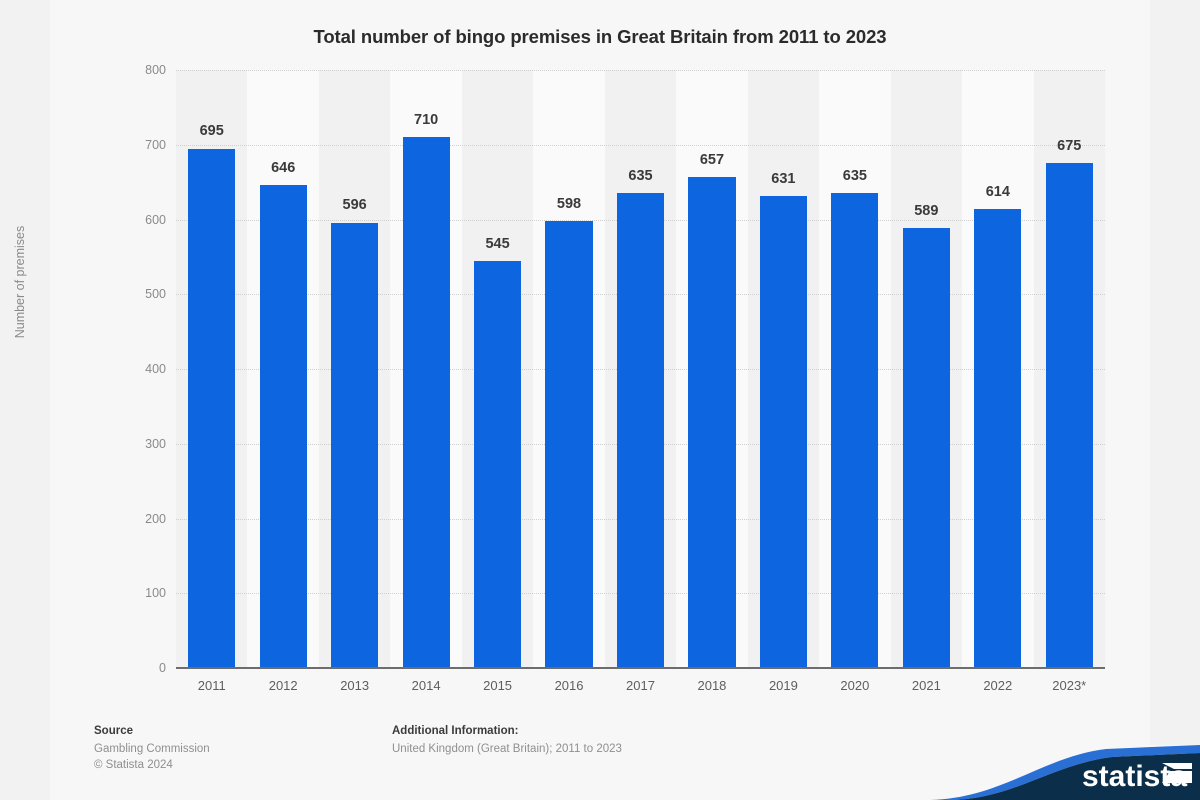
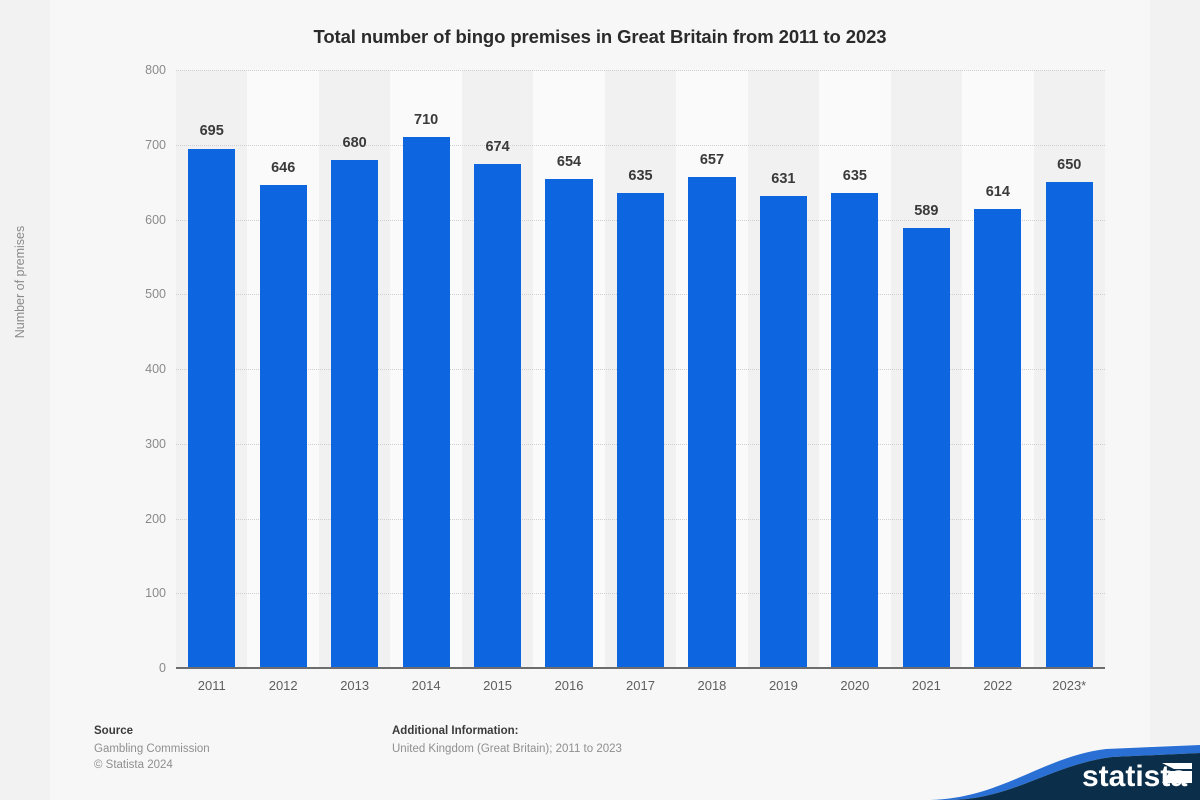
2013: 596 -> 680
2015: 545 -> 674
2016: 598 -> 654
2023*: 675 -> 650
